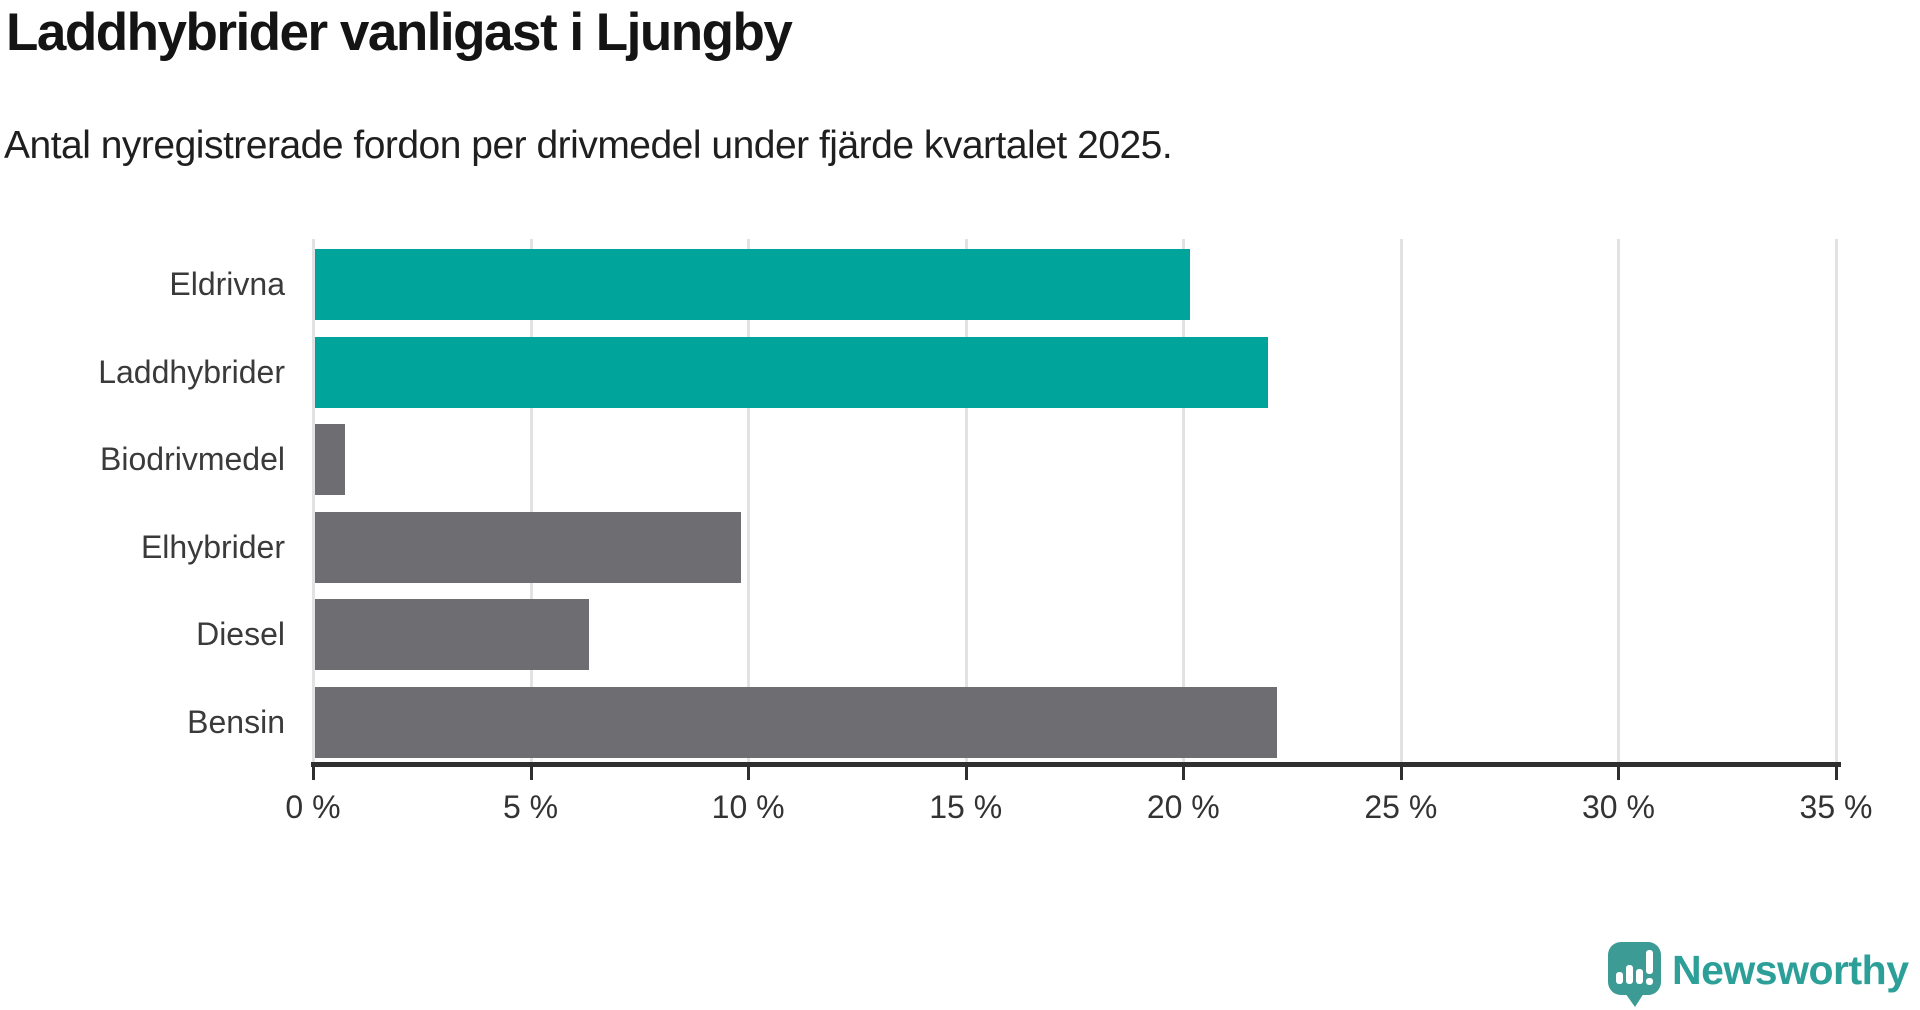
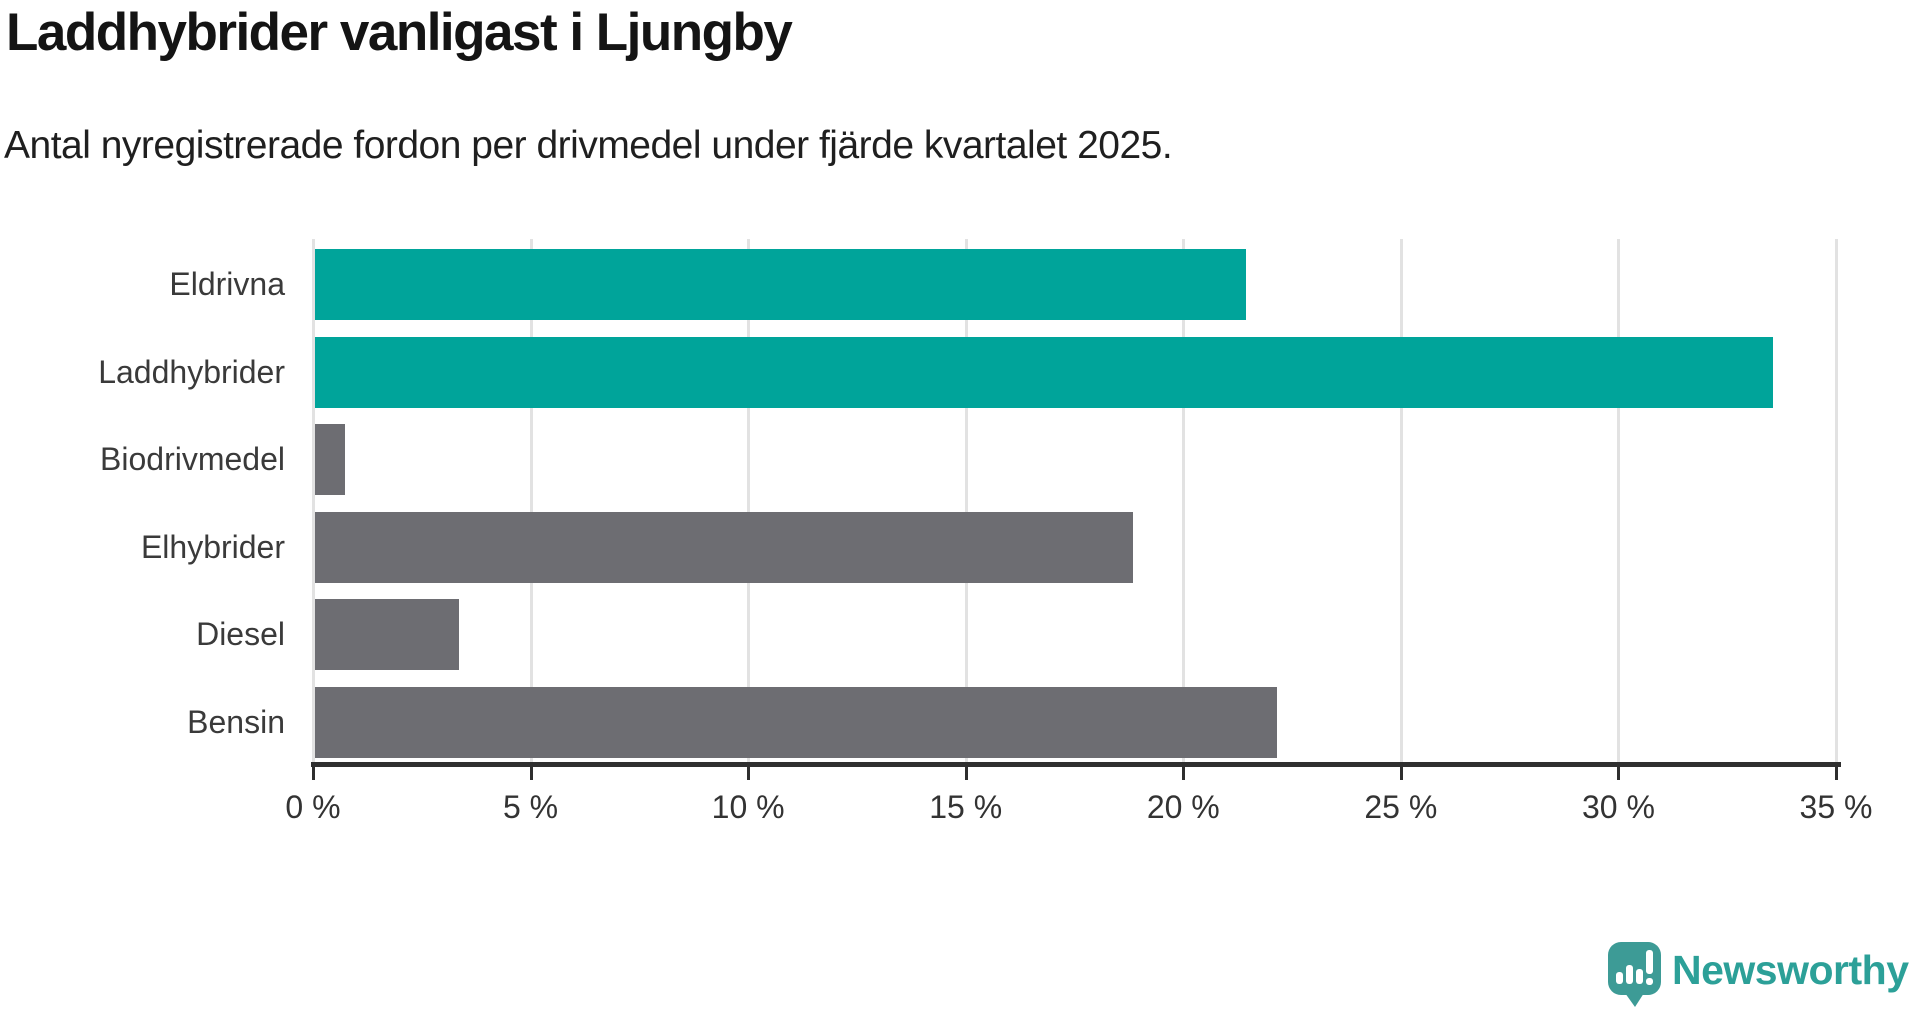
Eldrivna: 20.1% -> 21.4%
Laddhybrider: 21.9% -> 33.5%
Elhybrider: 9.8% -> 18.8%
Diesel: 6.3% -> 3.3%
